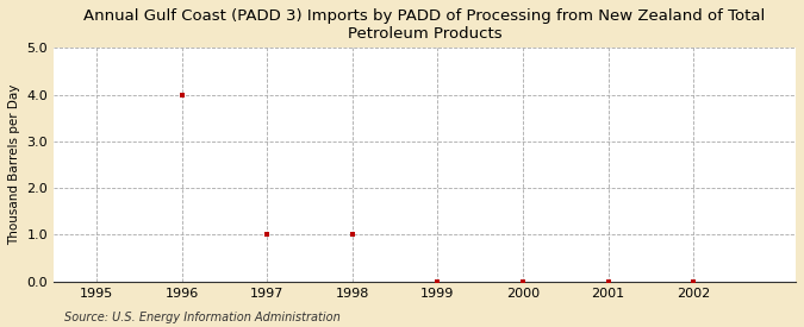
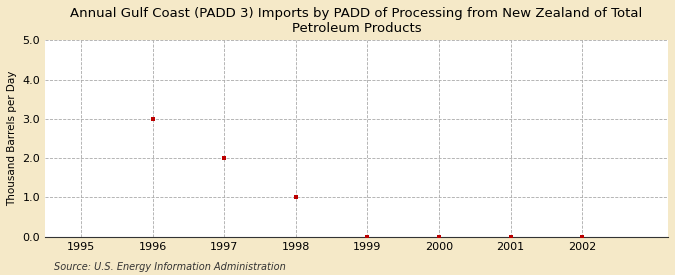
1996: 4 -> 3
1997: 1 -> 2
